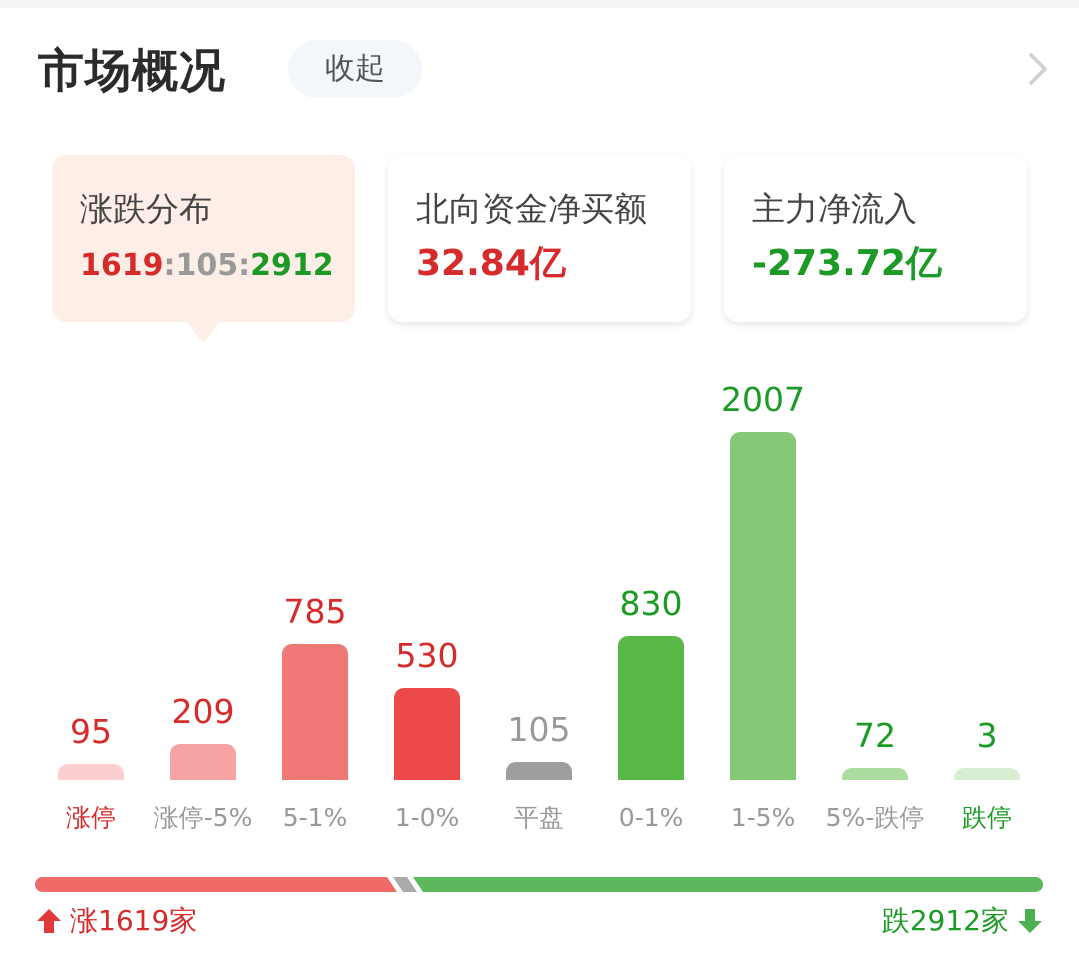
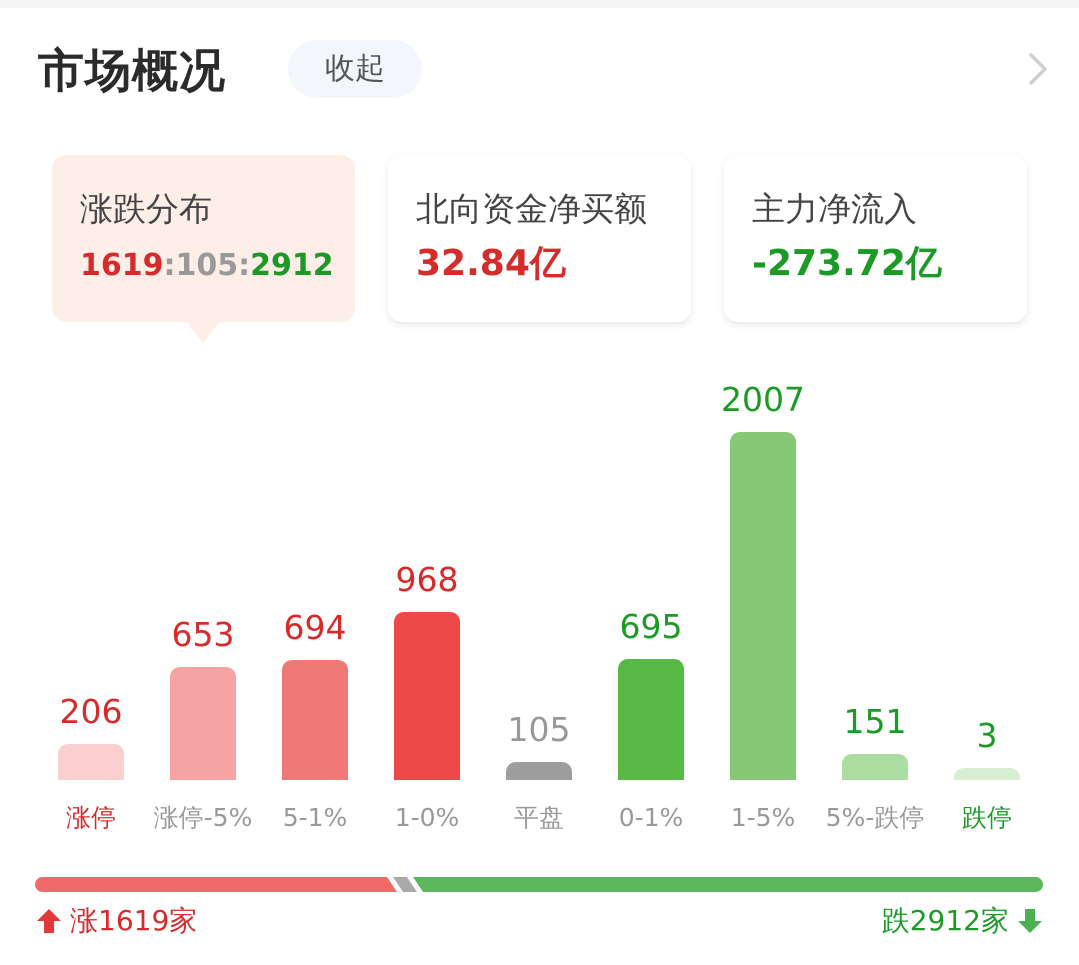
涨停: 95 -> 206
涨停-5%: 209 -> 653
5-1%: 785 -> 694
1-0%: 530 -> 968
0-1%: 830 -> 695
5%-跌停: 72 -> 151
